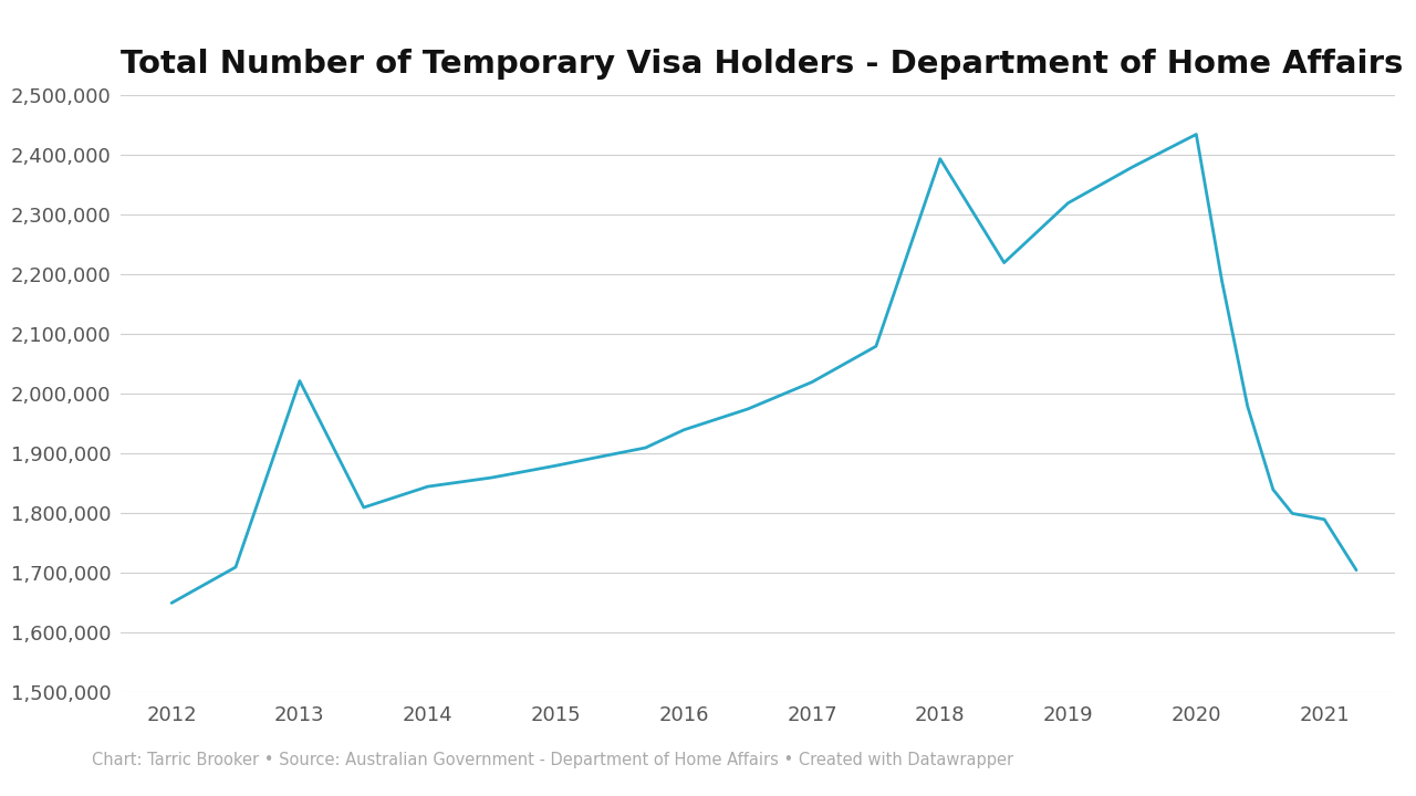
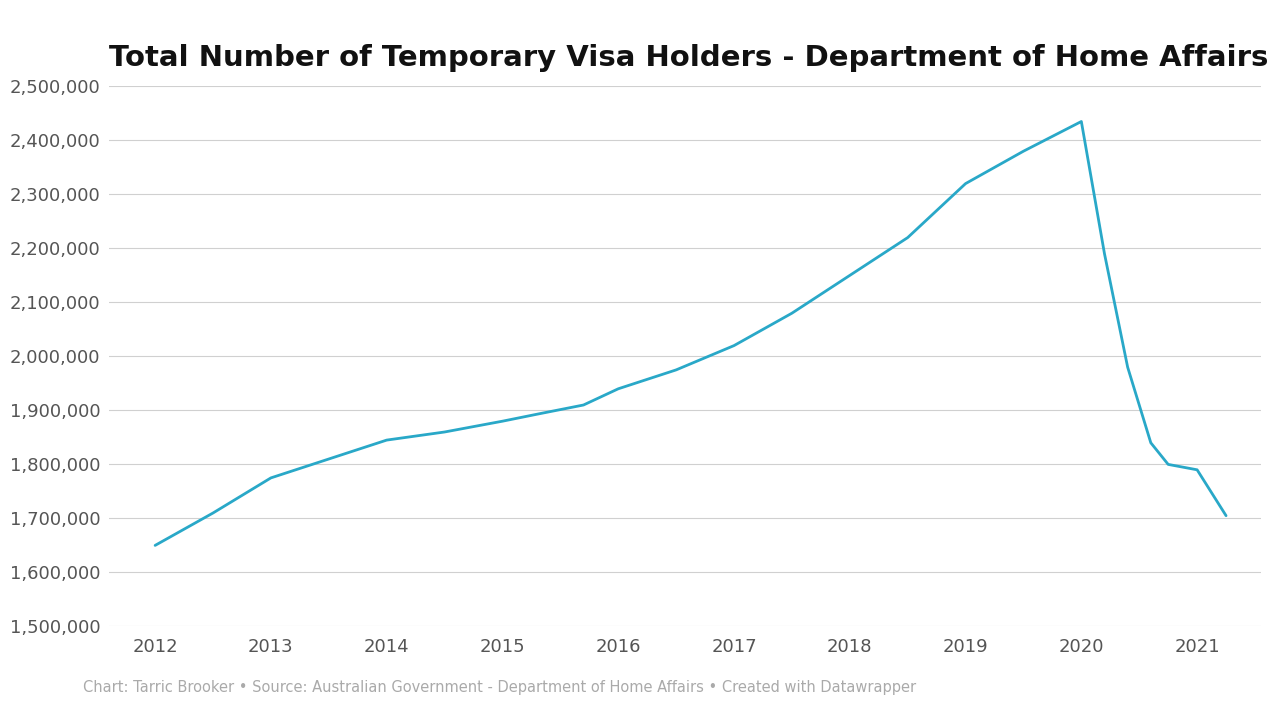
2013: 2,022,000 -> 1,775,000
2018: 2,394,000 -> 2,150,000
